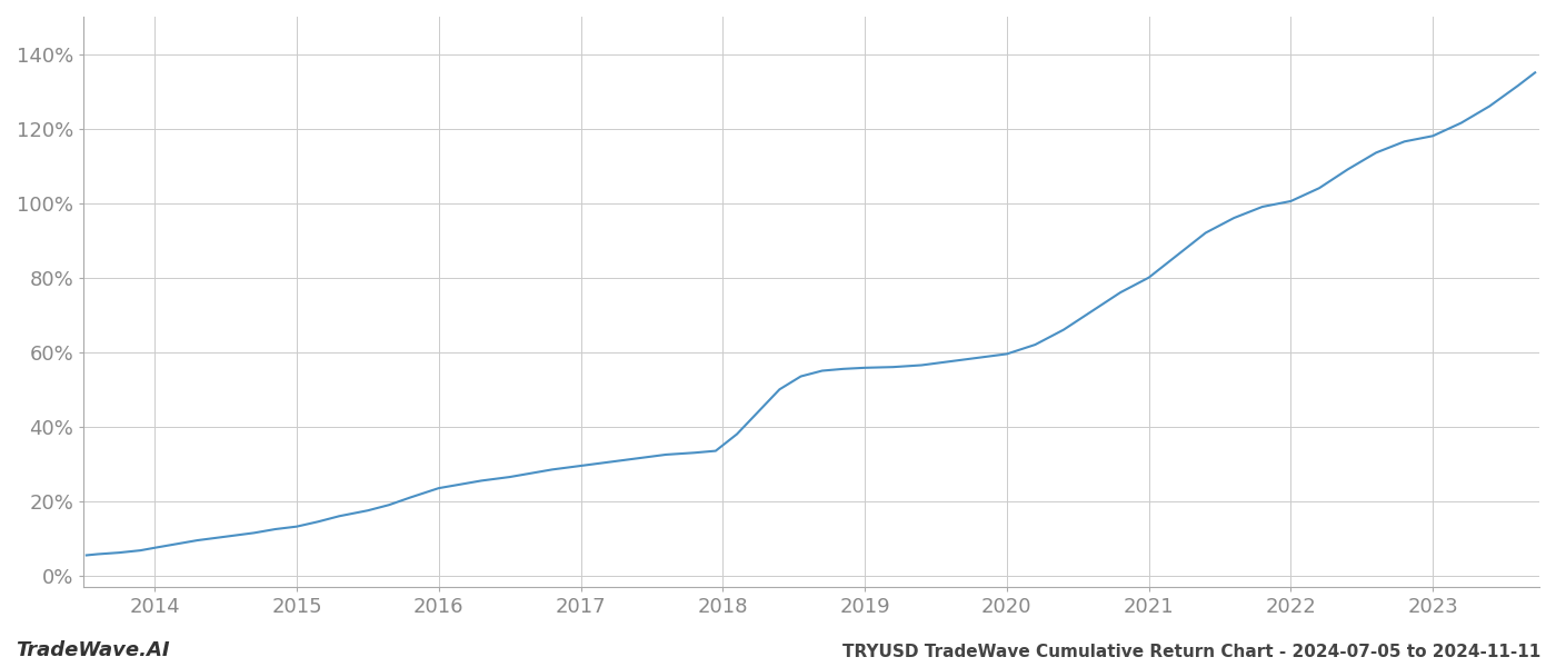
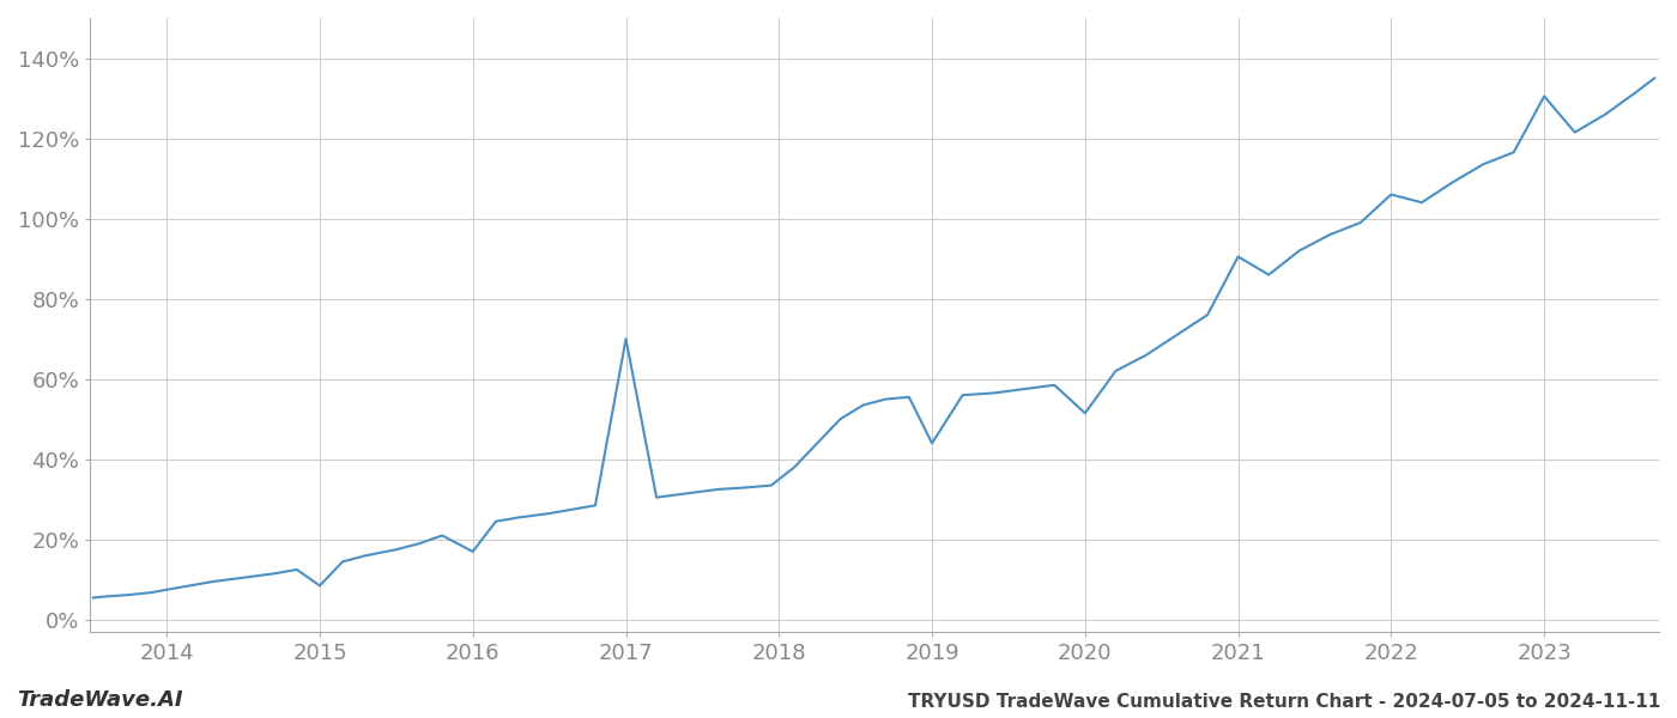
2015: 13.2% -> 8.5%
2016: 23.5% -> 17.0%
2017: 29.5% -> 70.0%
2019: 55.8% -> 44.0%
2020: 59.5% -> 51.5%
2021: 80.0% -> 90.5%
2022: 100.5% -> 106.0%
2023: 118.0% -> 130.5%
